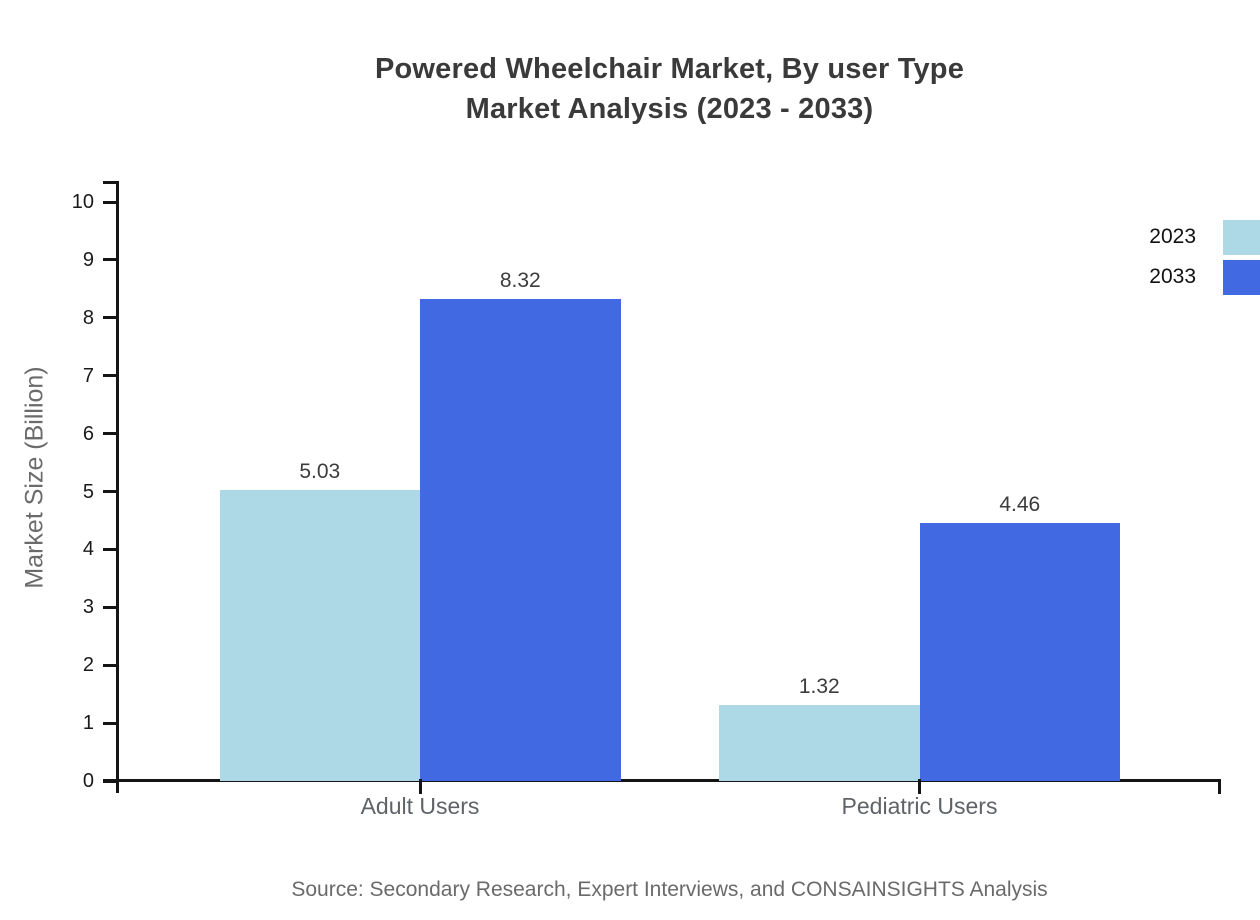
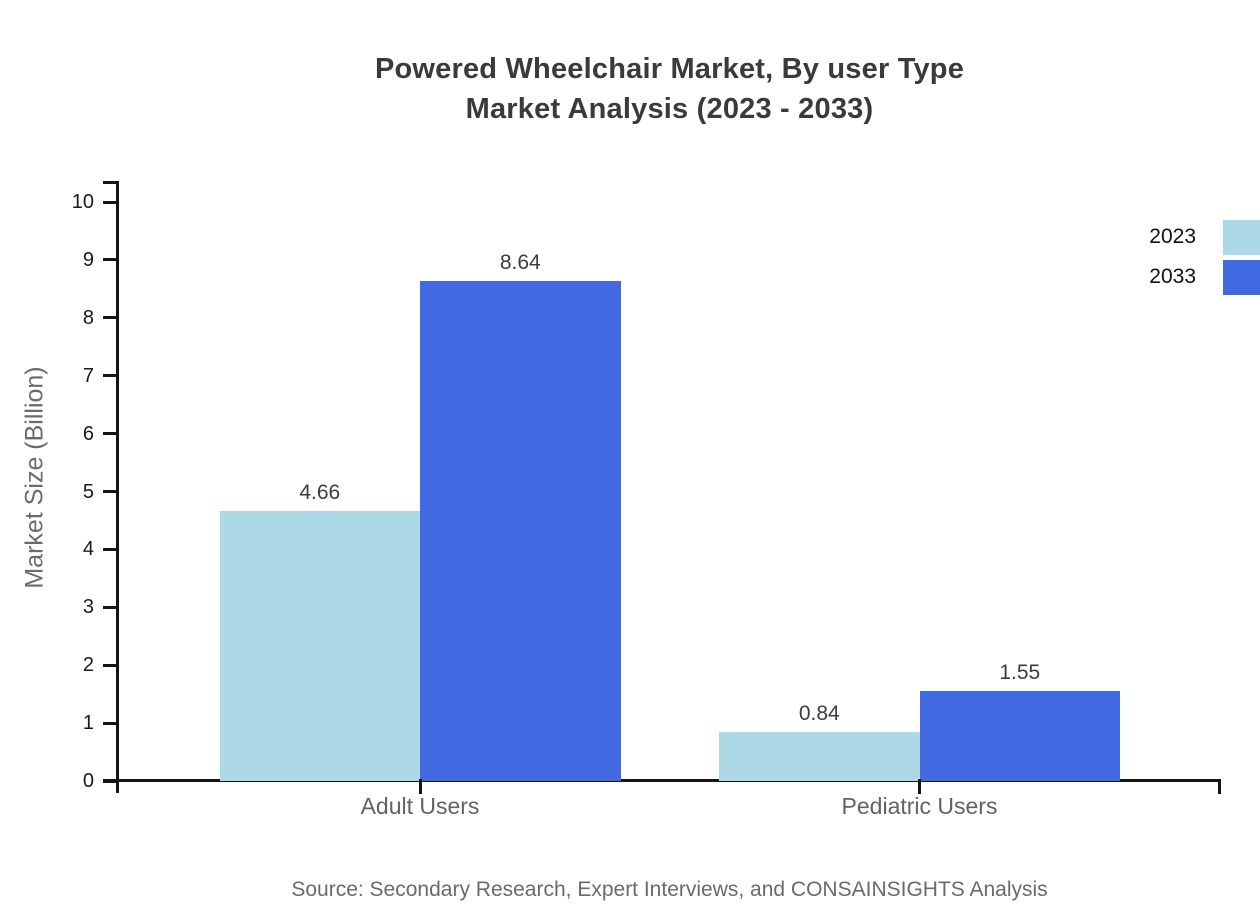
2023/Adult Users: 5.03 -> 4.66
2033/Adult Users: 8.32 -> 8.64
2023/Pediatric Users: 1.32 -> 0.84
2033/Pediatric Users: 4.46 -> 1.55
